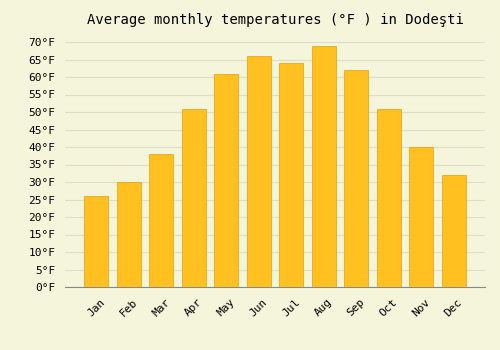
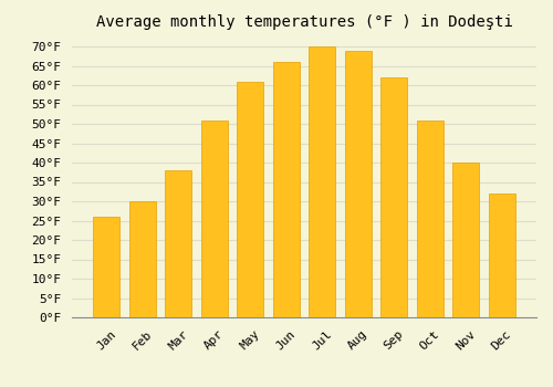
Jul: 64°F -> 70°F
